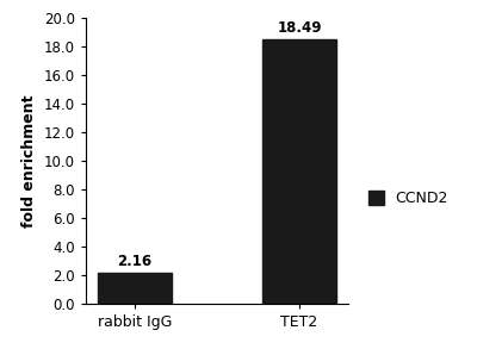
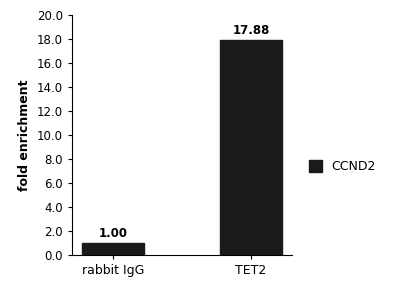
rabbit IgG: 2.16 -> 1.00
TET2: 18.49 -> 17.88
